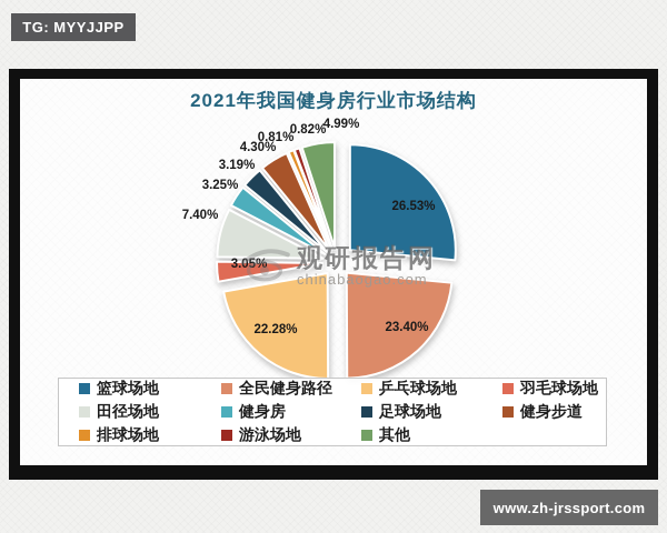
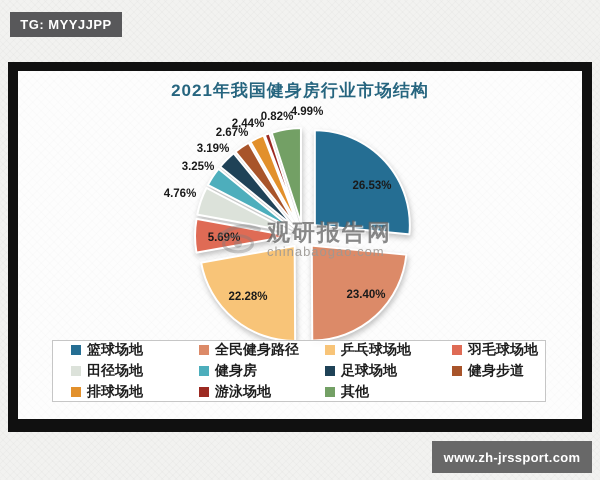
羽毛球场地: 3.05% -> 5.69%
田径场地: 7.40% -> 4.76%
健身步道: 4.30% -> 2.67%
排球场地: 0.81% -> 2.44%
